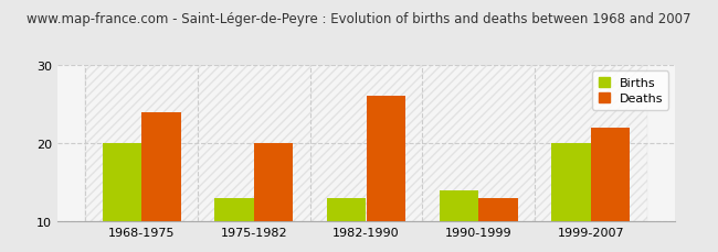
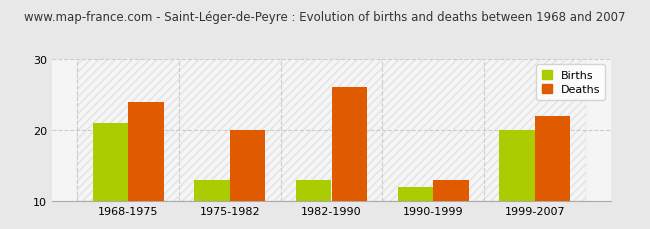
Births/1968-1975: 20 -> 21
Births/1990-1999: 14 -> 12
